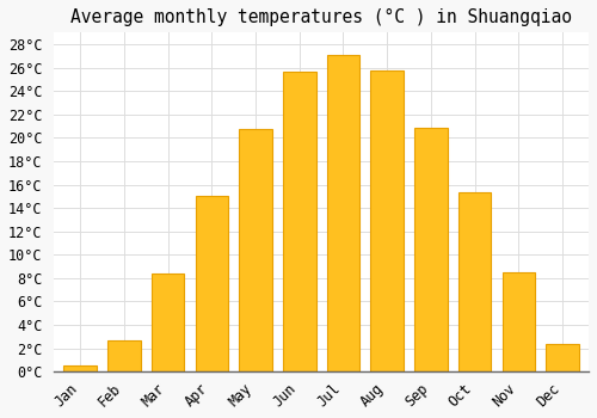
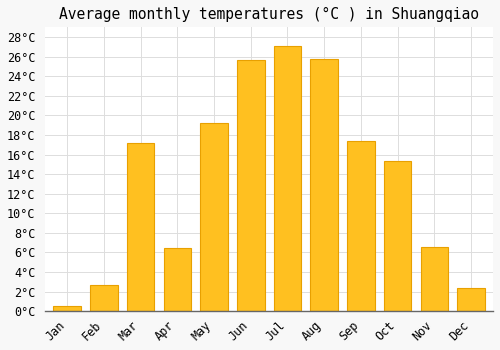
Mar: 8.4°C -> 17.2°C
Apr: 15.0°C -> 6.4°C
May: 20.8°C -> 19.2°C
Sep: 20.9°C -> 17.4°C
Nov: 8.5°C -> 6.6°C
